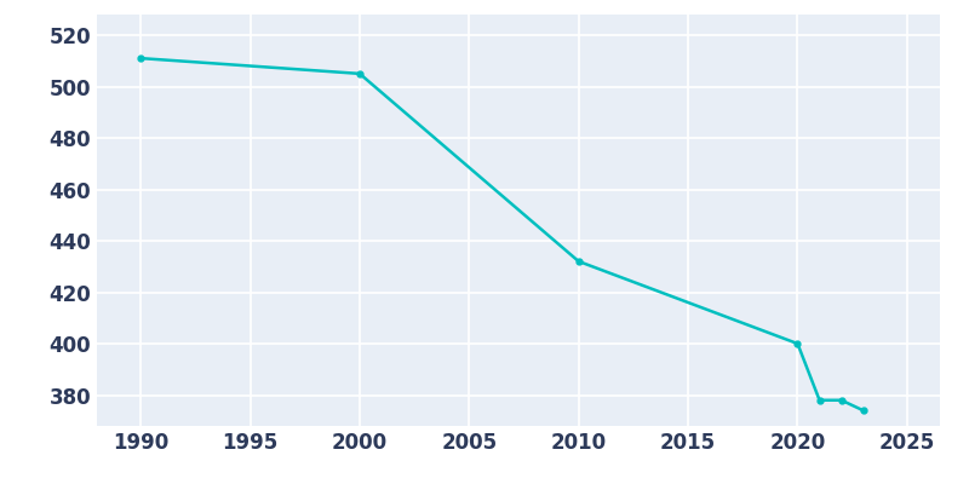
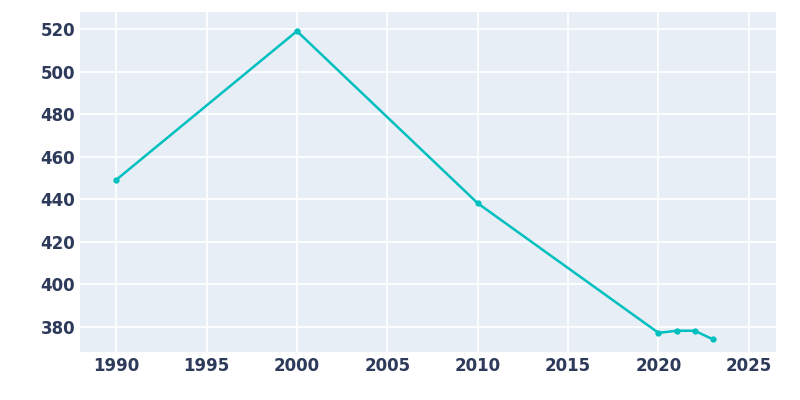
1990: 511 -> 449
2000: 505 -> 519
2010: 432 -> 438
2020: 400 -> 377
